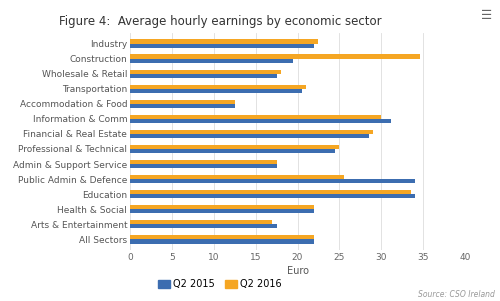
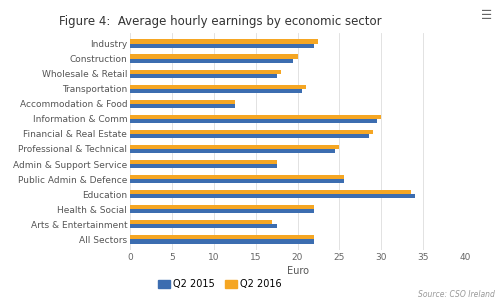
Q2 2016/Construction: 34.6 -> 20.0
Q2 2015/Information & Comm: 31.2 -> 29.5
Q2 2015/Public Admin & Defence: 34.0 -> 25.5
